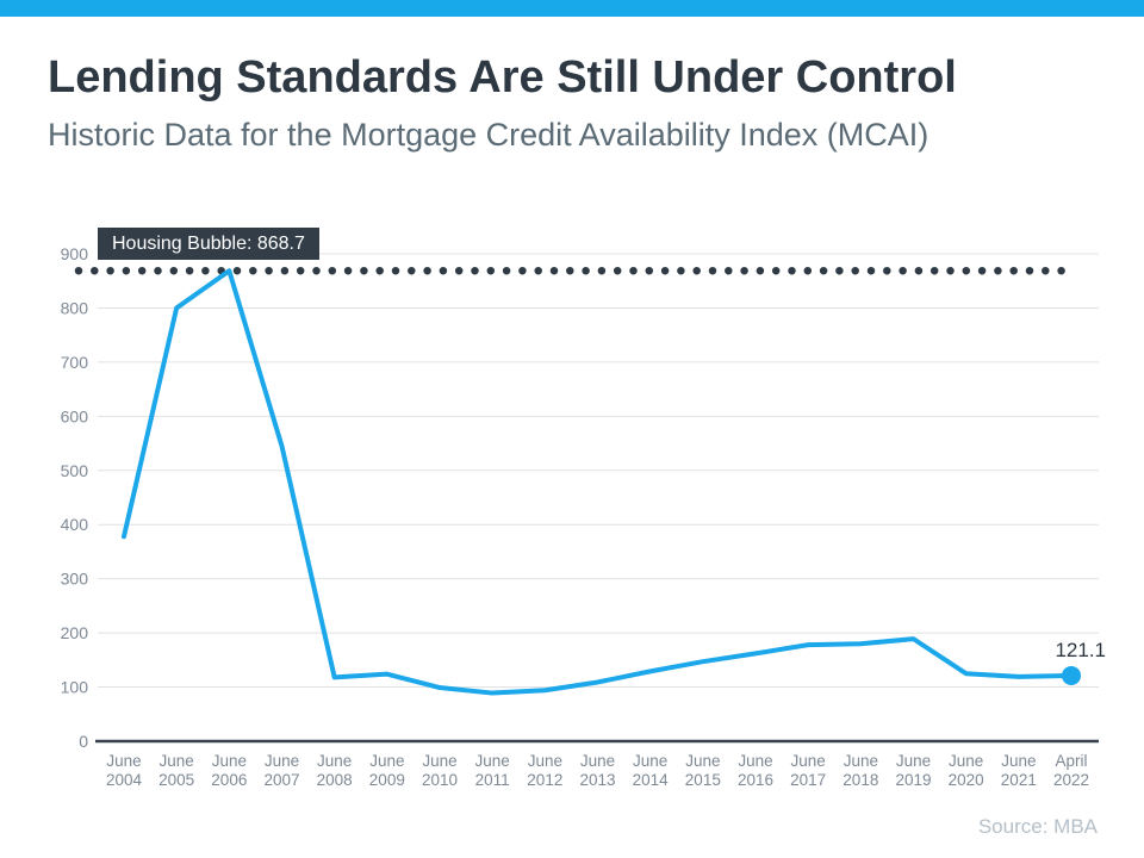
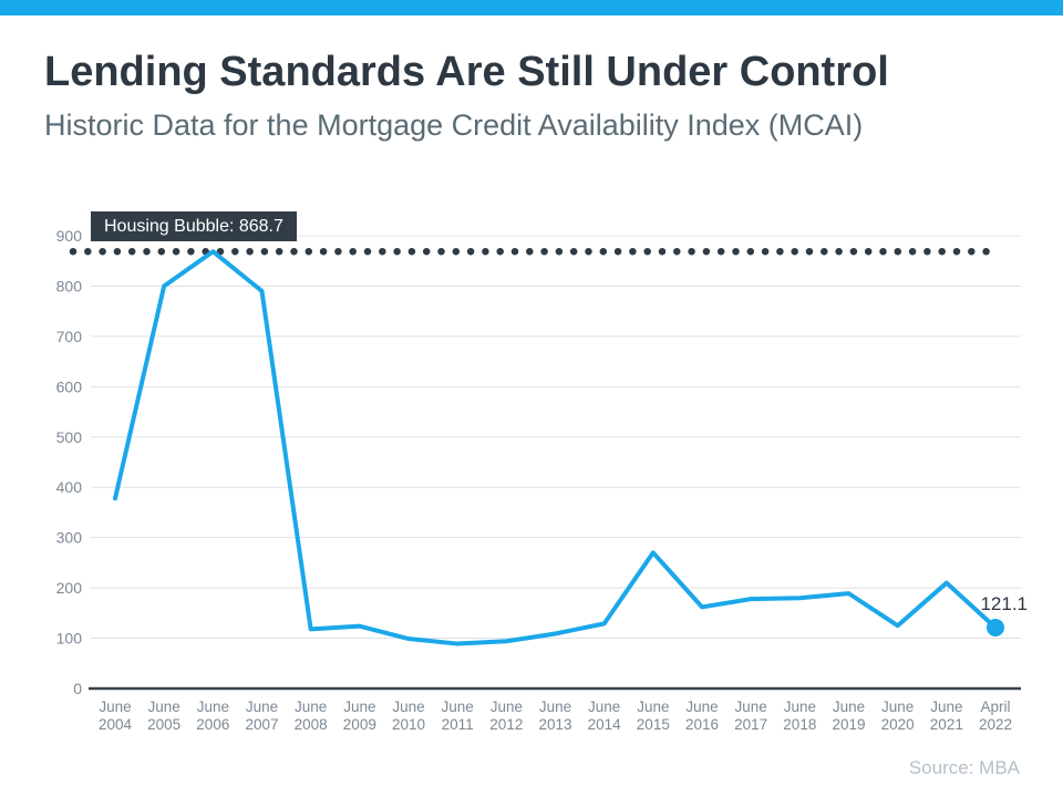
June 2007: 540 -> 790
June 2015: 150 -> 270
June 2021: 120 -> 210
